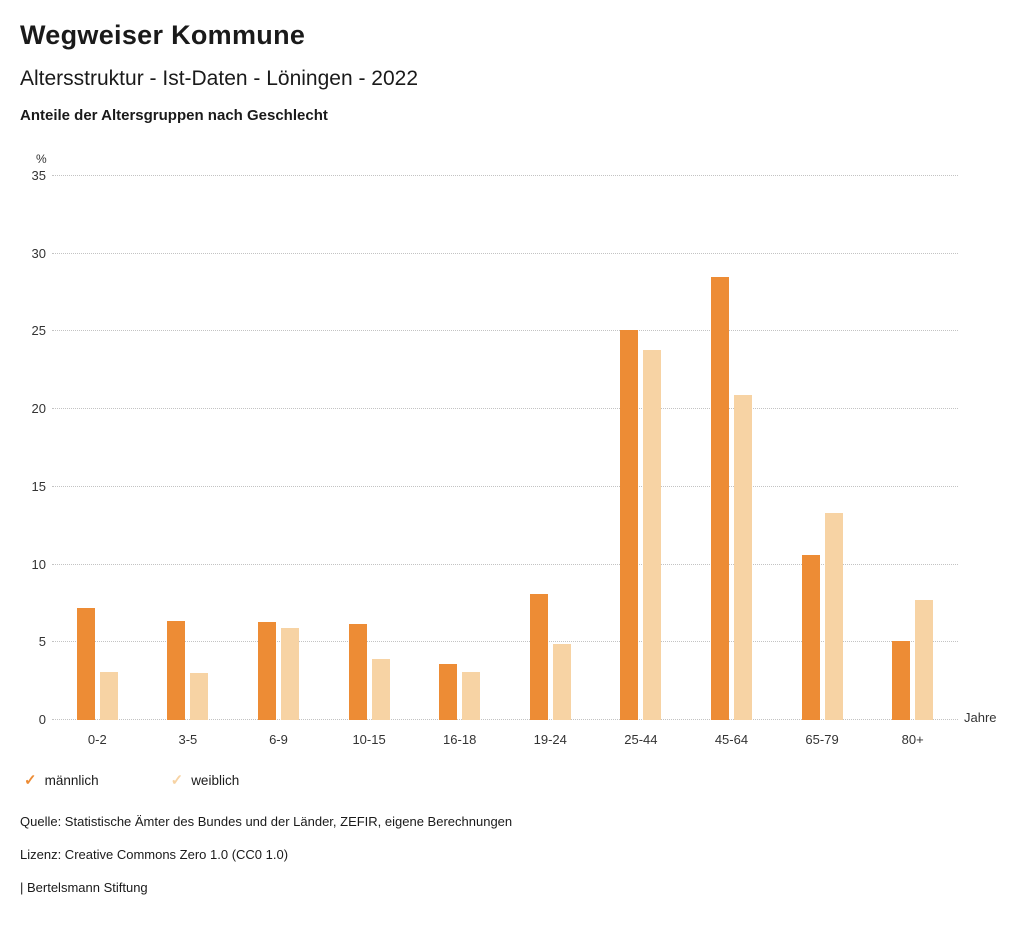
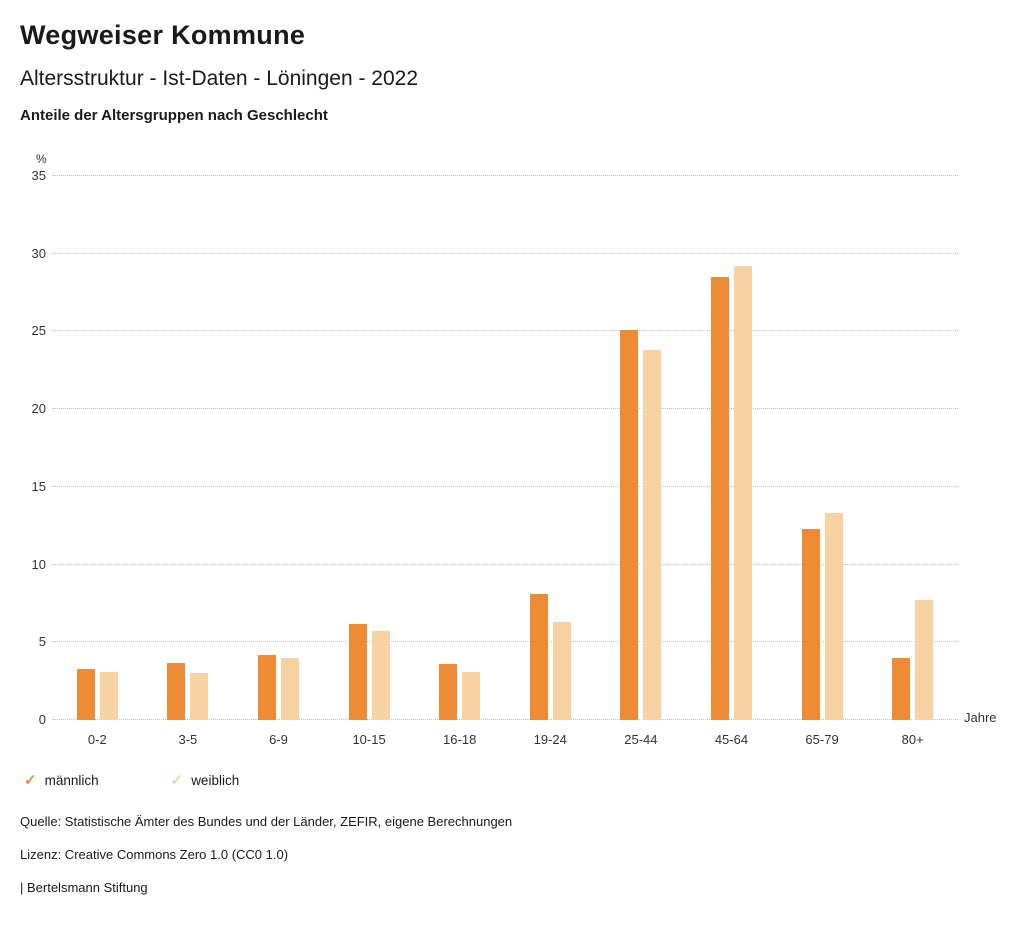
männlich/0-2: 7.2 -> 3.3
männlich/3-5: 6.4 -> 3.7
männlich/6-9: 6.3 -> 4.2
weiblich/6-9: 5.9 -> 4.0
weiblich/10-15: 3.9 -> 5.7
weiblich/19-24: 4.9 -> 6.3
weiblich/45-64: 20.9 -> 29.2
männlich/65-79: 10.6 -> 12.3
männlich/80+: 5.1 -> 4.0
